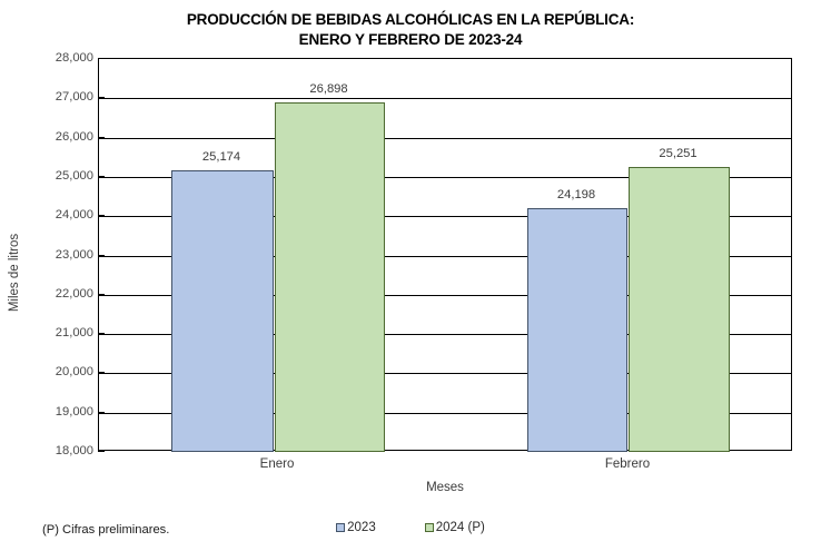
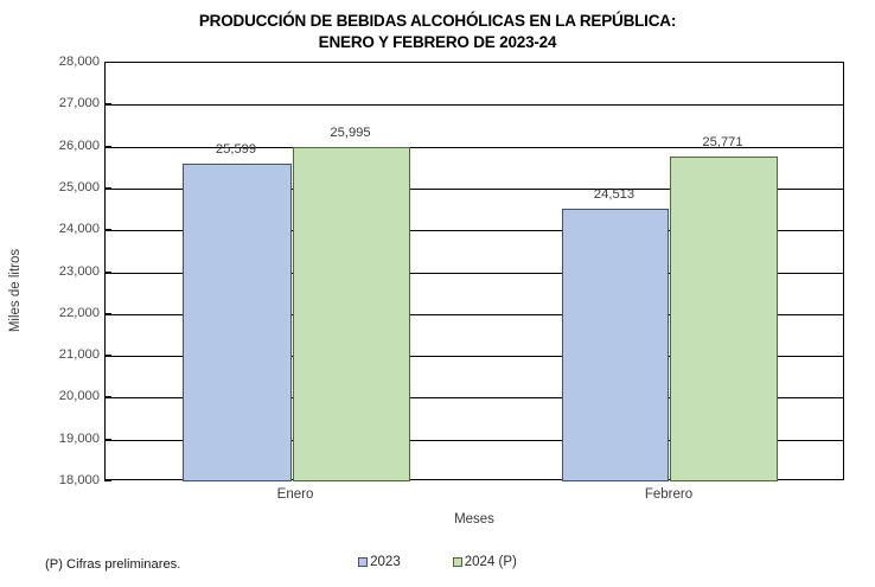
2023/Enero: 25,174 -> 25,599
2024 (P)/Enero: 26,898 -> 25,995
2023/Febrero: 24,198 -> 24,513
2024 (P)/Febrero: 25,251 -> 25,771
